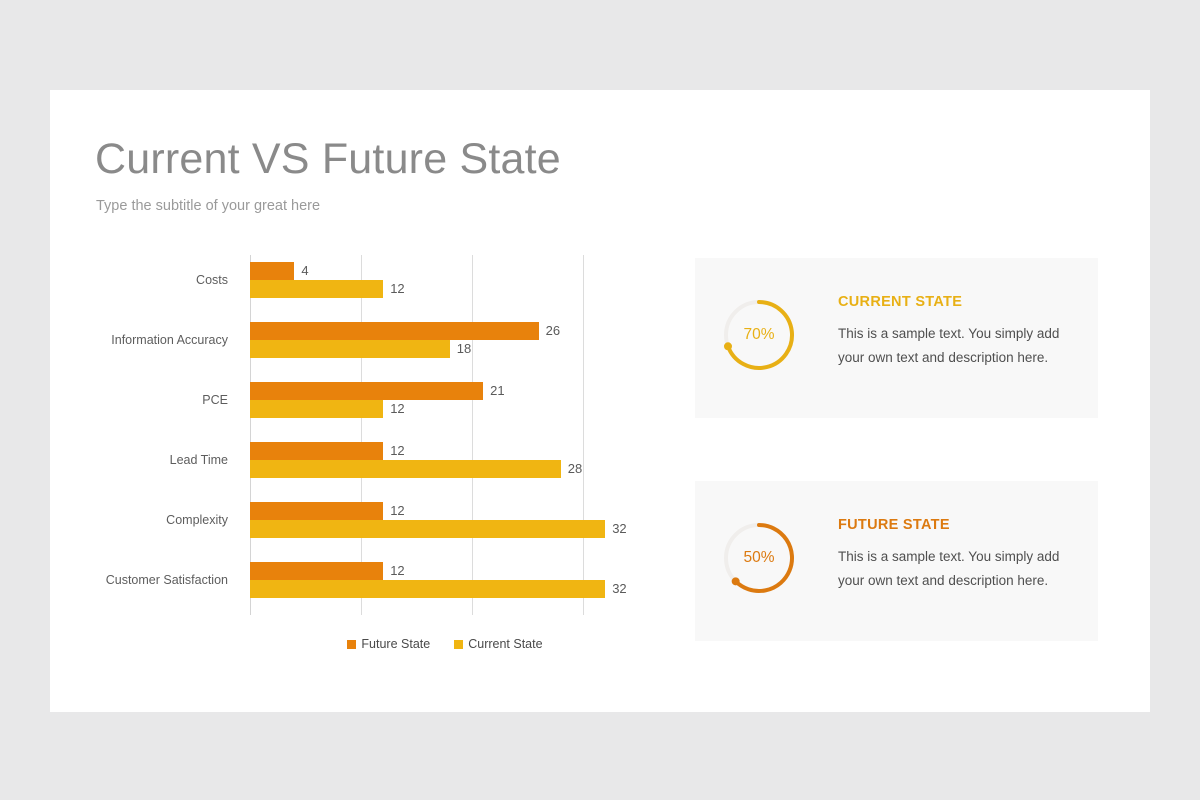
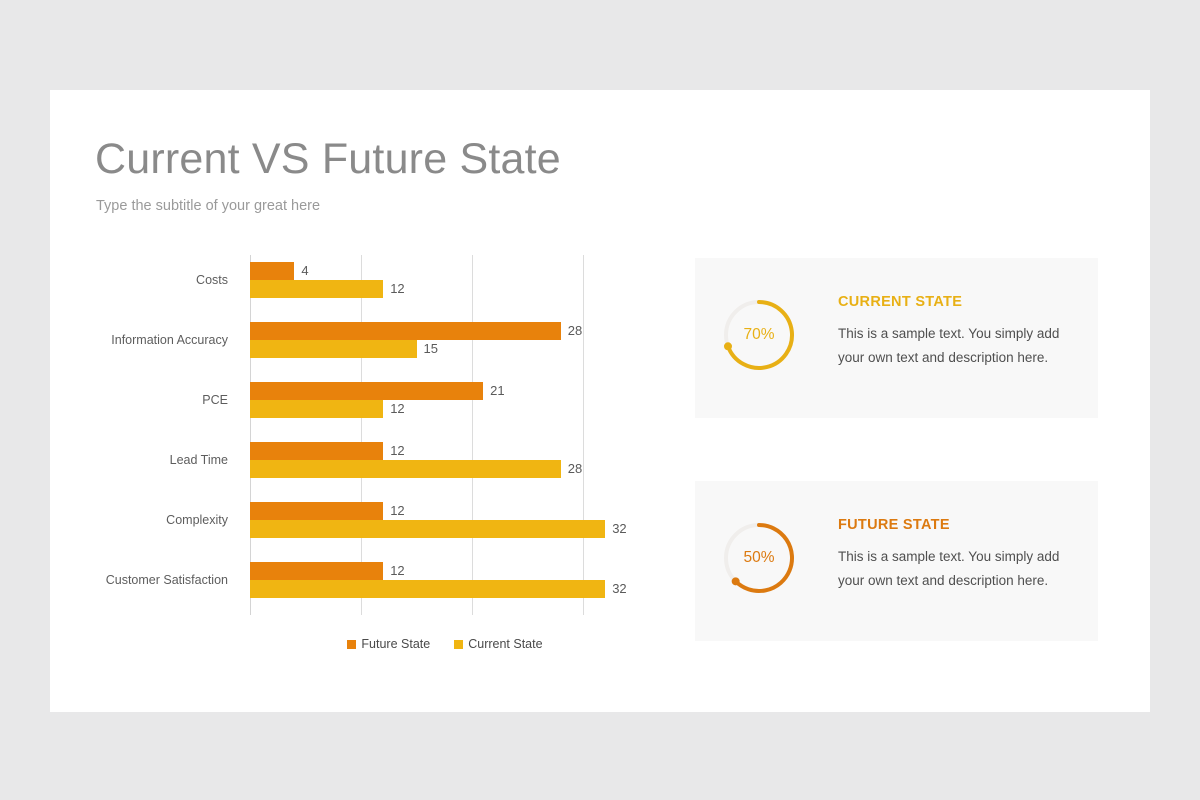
Future State/Information Accuracy: 26 -> 28
Current State/Information Accuracy: 18 -> 15
